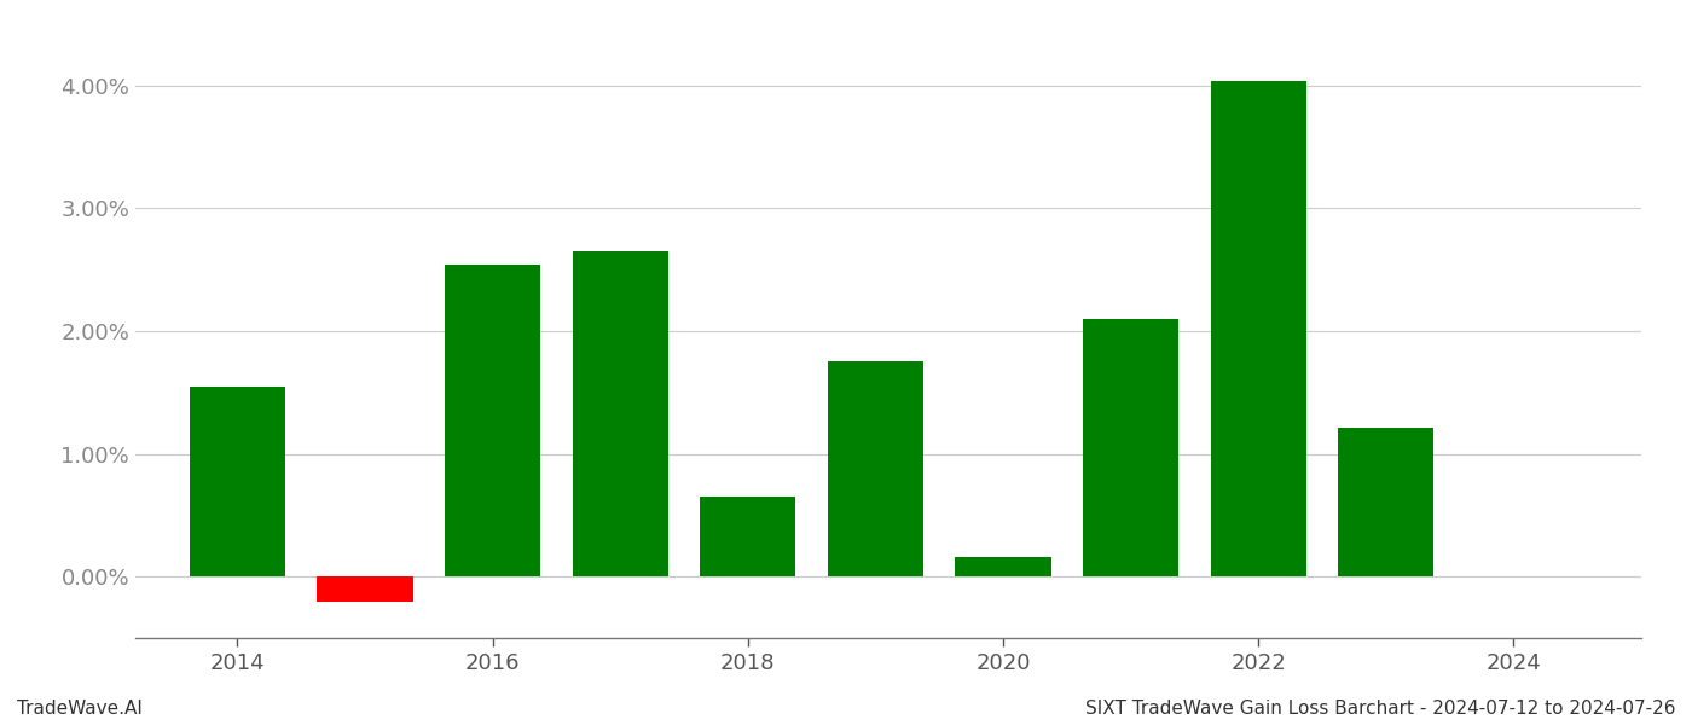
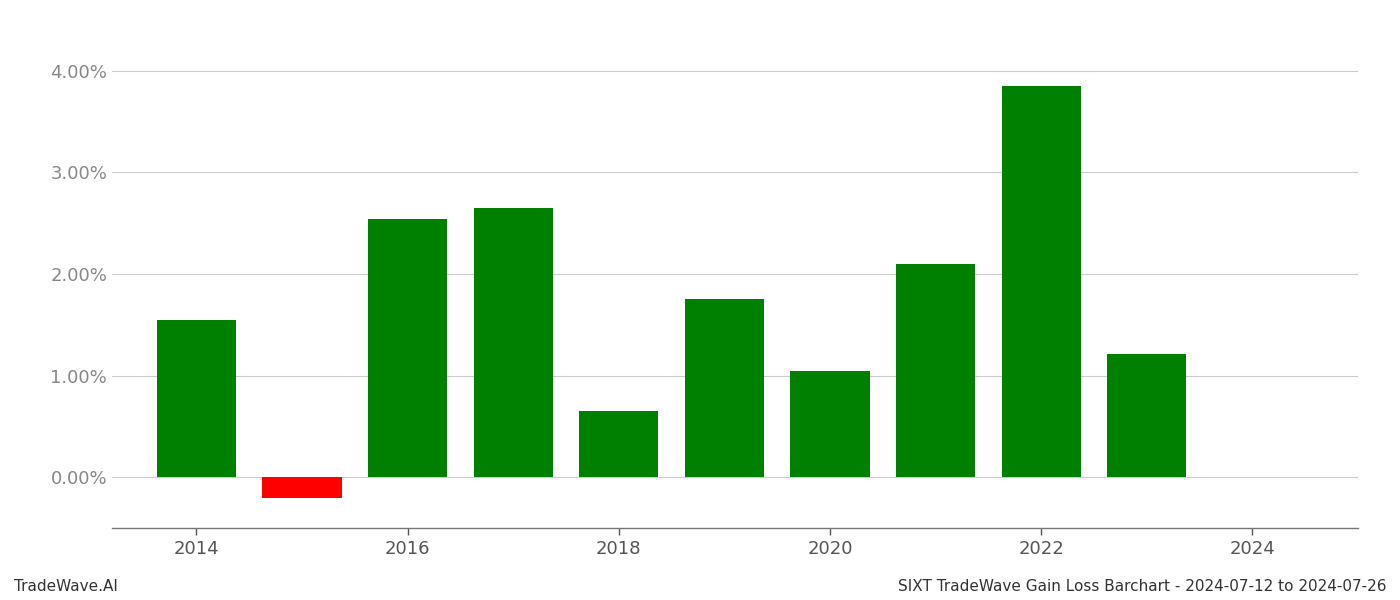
2020: 0.16% -> 1.04%
2022: 4.04% -> 3.85%
